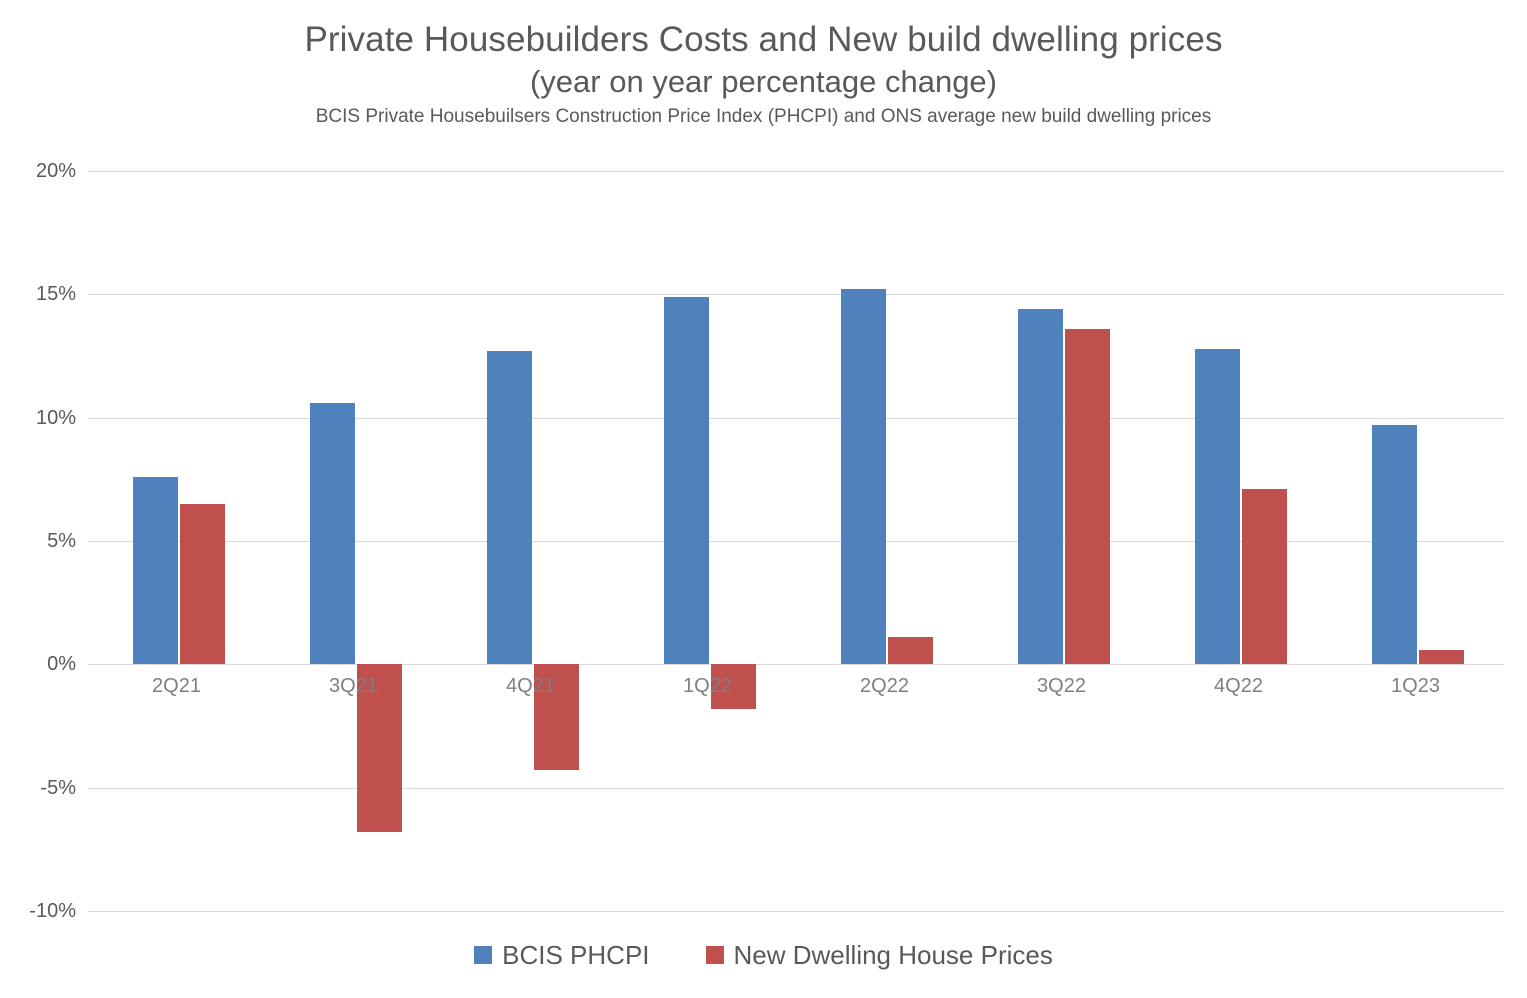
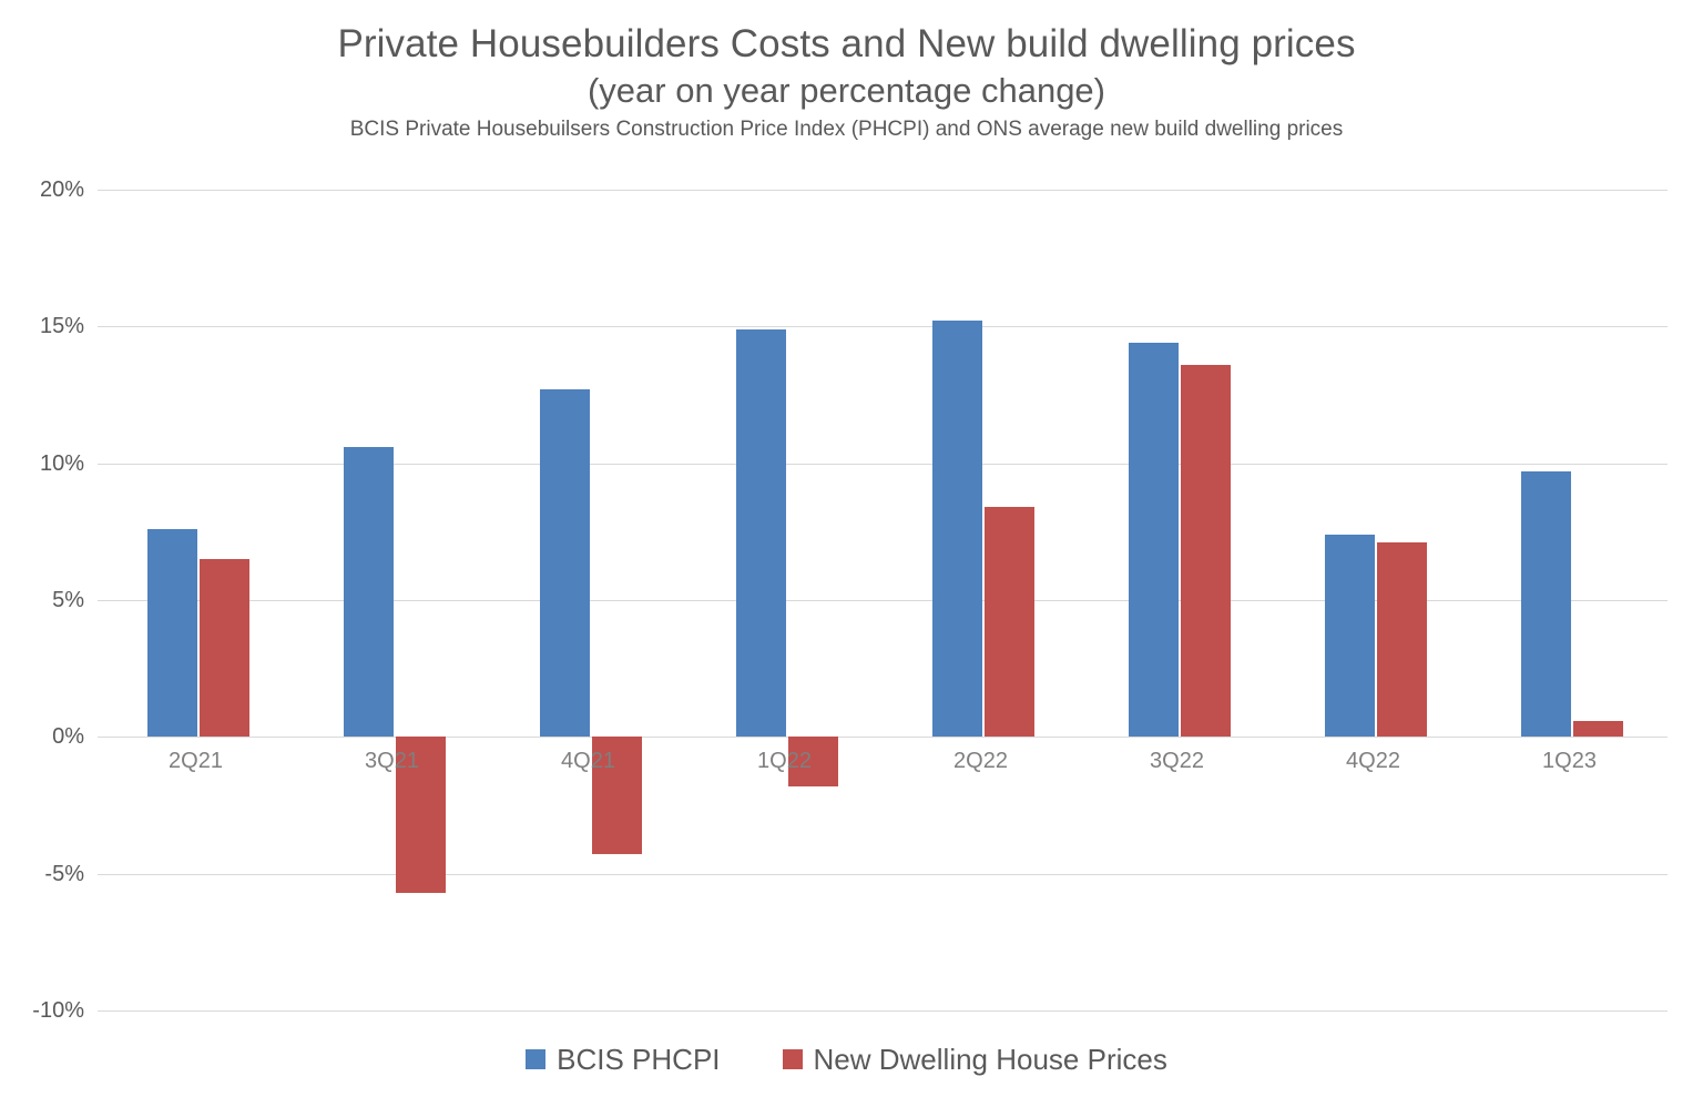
New Dwelling House Prices/3Q21: -6.8% -> -5.7%
New Dwelling House Prices/2Q22: 1.1% -> 8.4%
BCIS PHCPI/4Q22: 12.8% -> 7.4%
